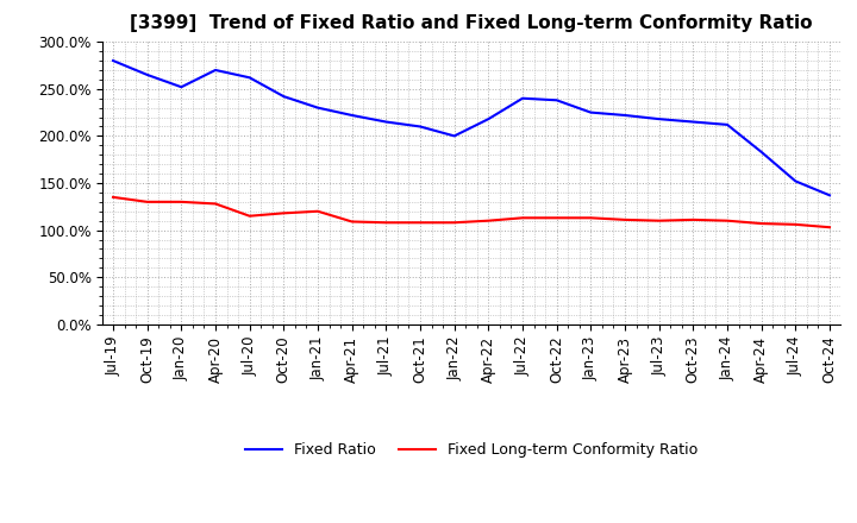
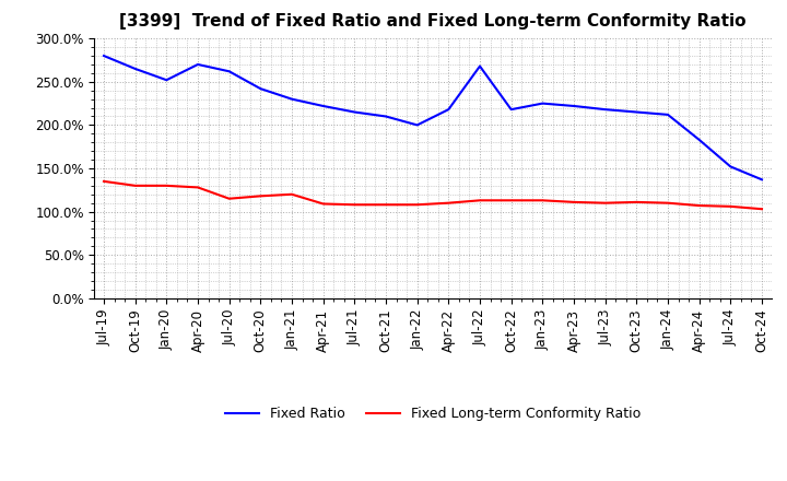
Fixed Ratio/Jul-22: 240% -> 268%
Fixed Ratio/Oct-22: 238% -> 218%
